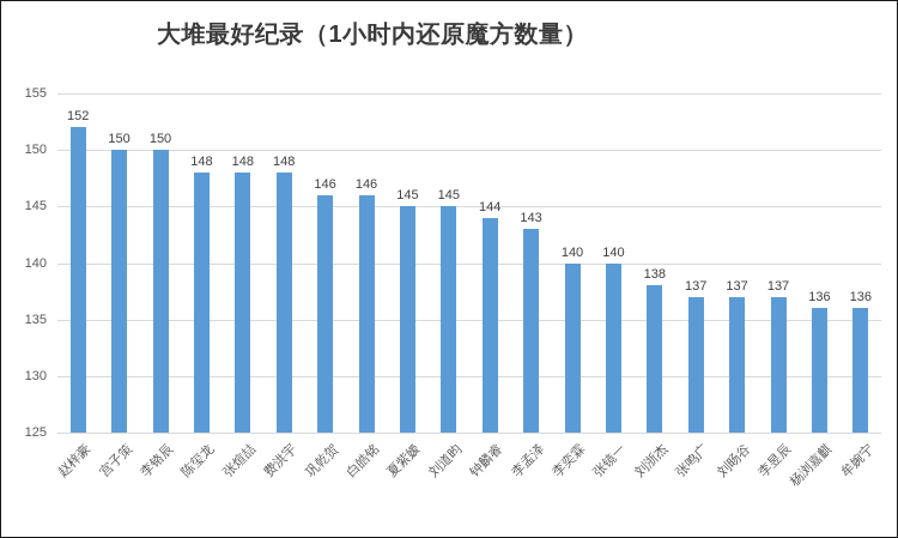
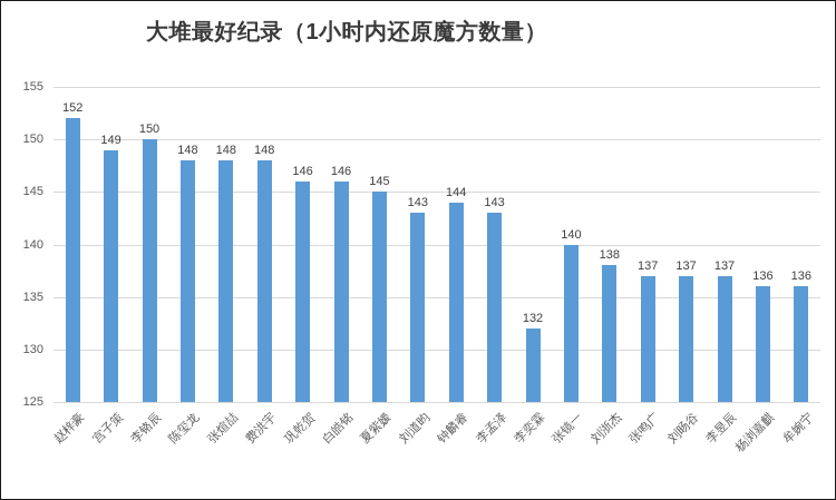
宫子策: 150 -> 149
刘道昀: 145 -> 143
李奕霖: 140 -> 132
